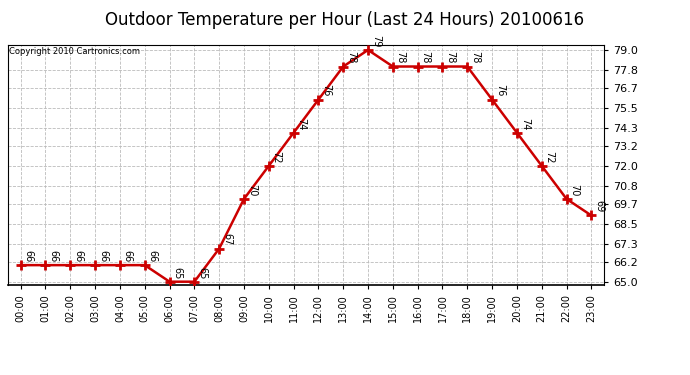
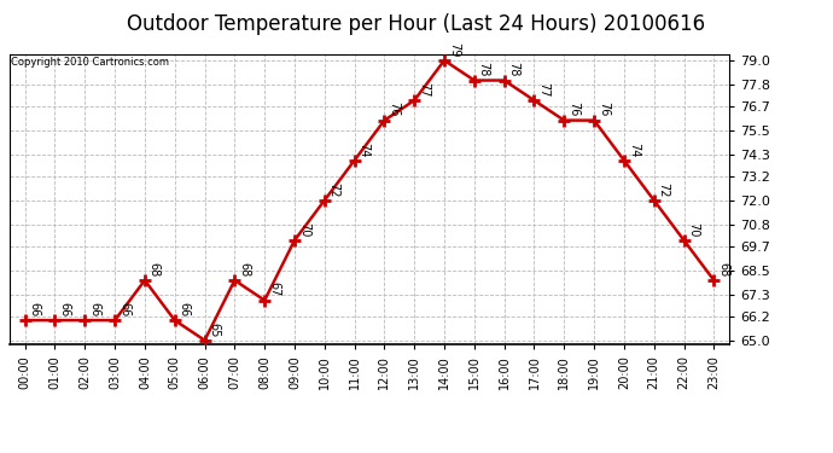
04:00: 66 -> 68
07:00: 65 -> 68
13:00: 78 -> 77
17:00: 78 -> 77
18:00: 78 -> 76
23:00: 69 -> 68
